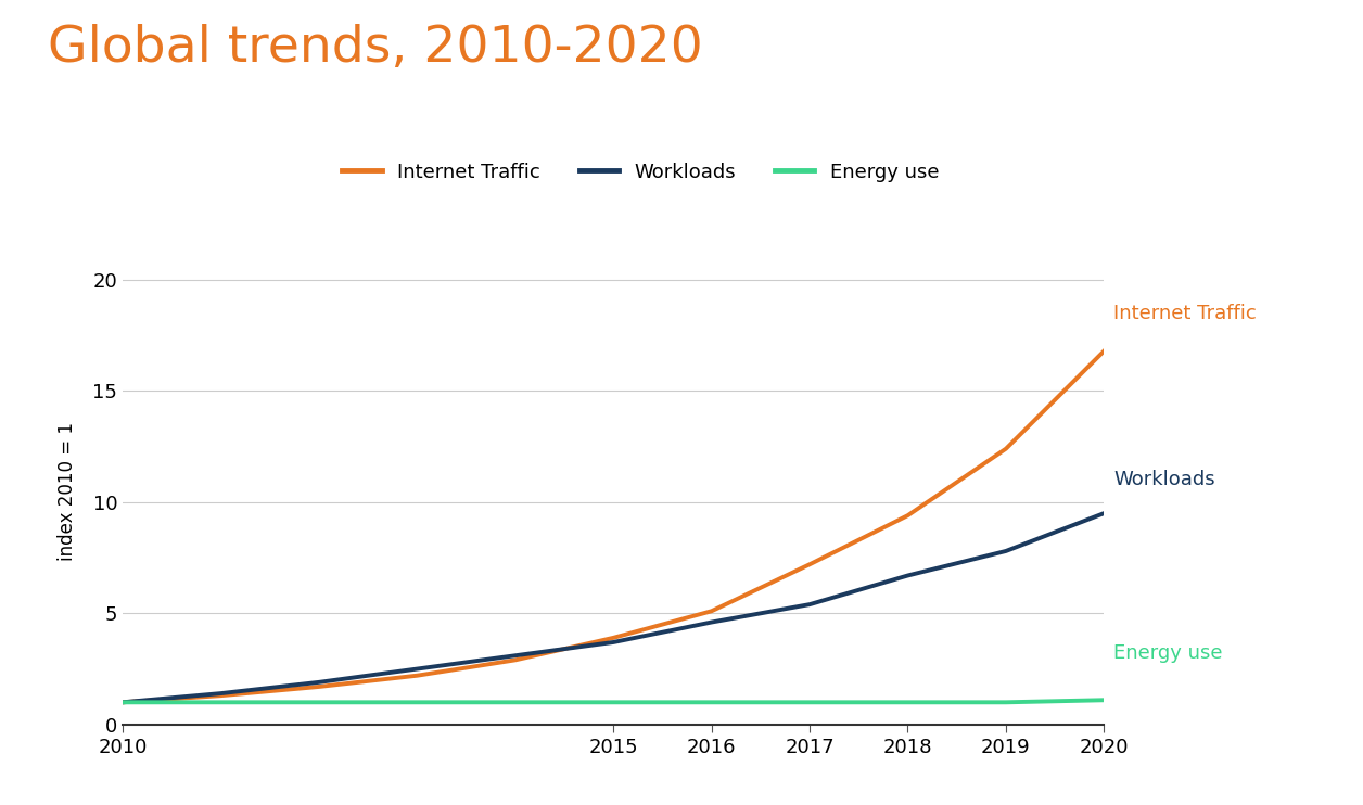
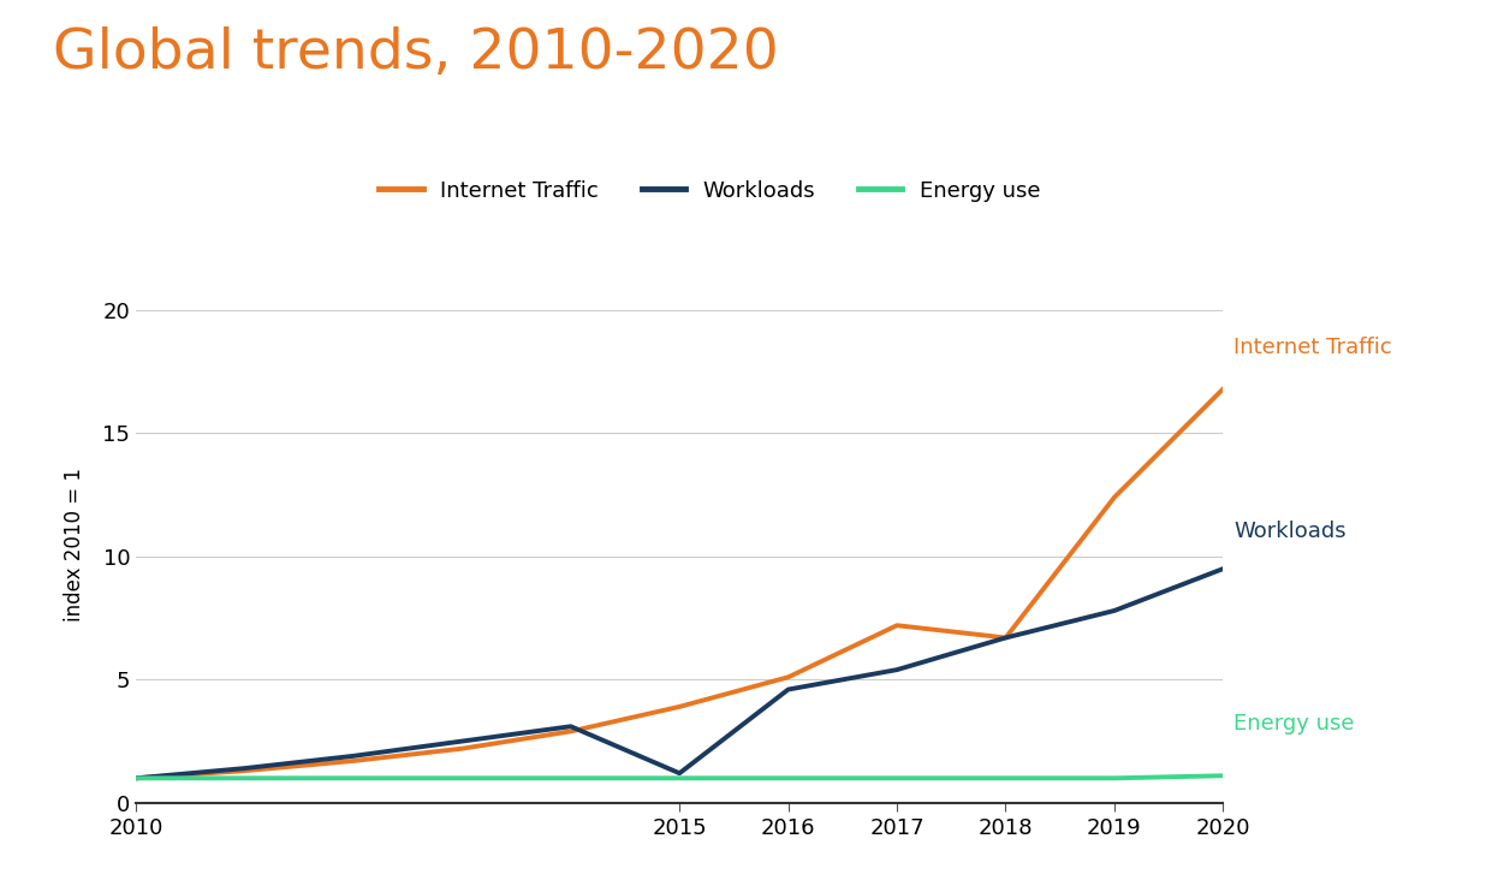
Workloads/2015: 3.7 -> 1.2
Internet Traffic/2018: 9.4 -> 6.7
